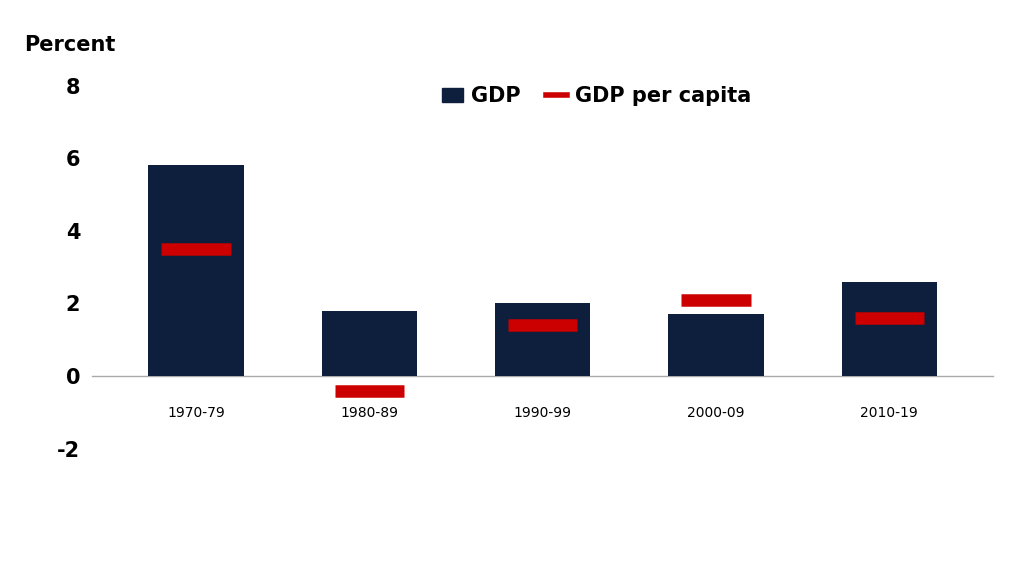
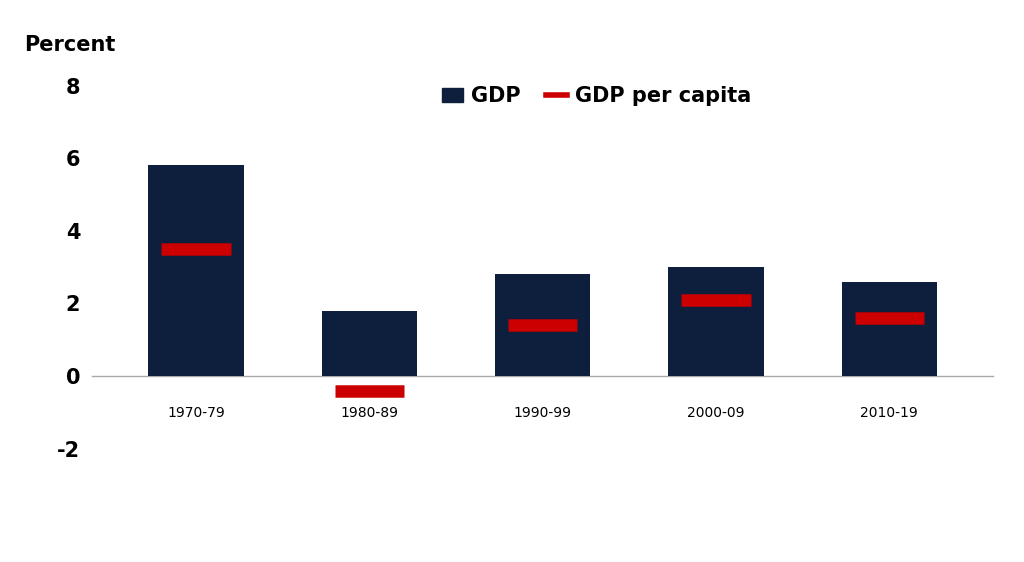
1990-99: 2.0 -> 2.8
2000-09: 1.7 -> 3.0
